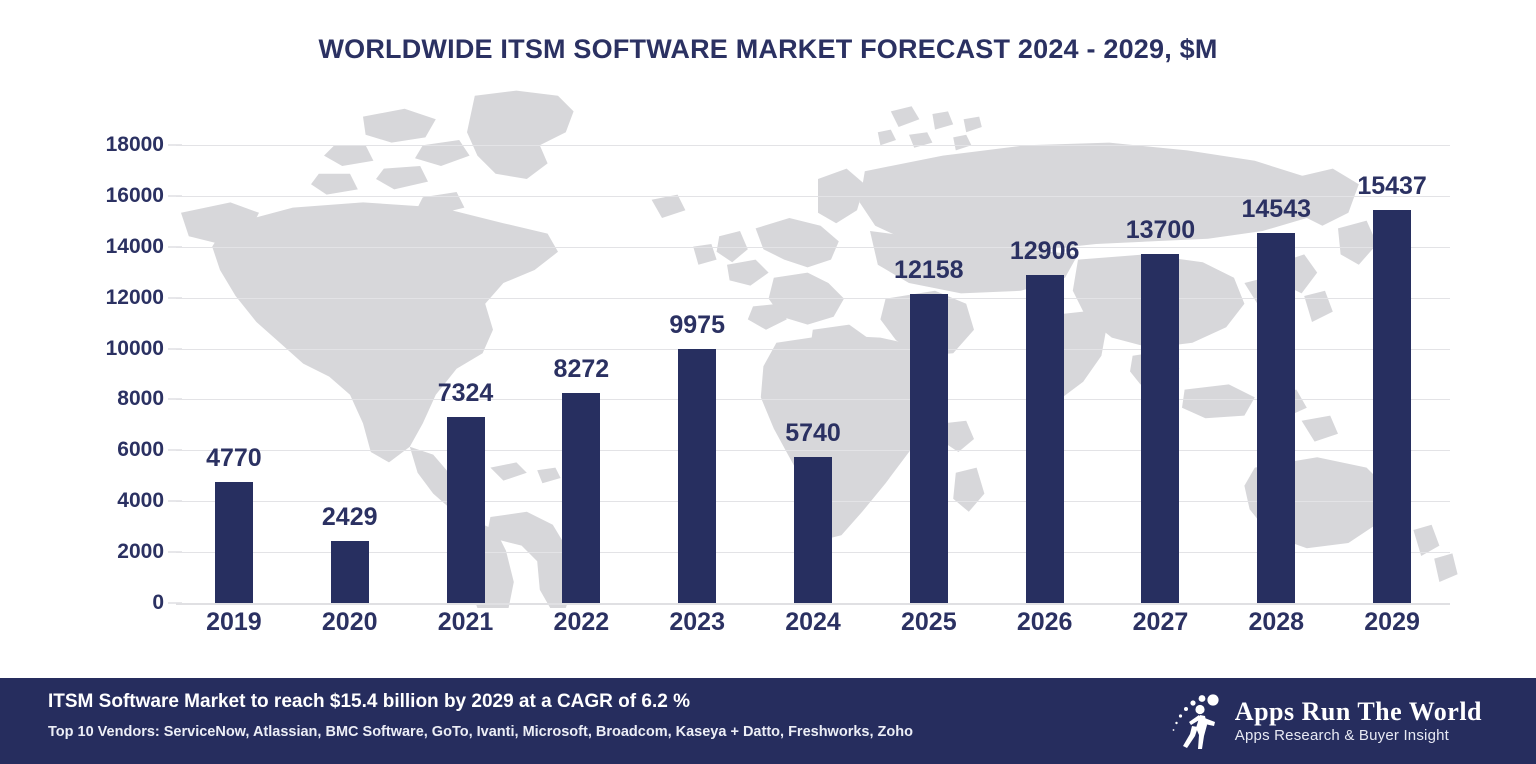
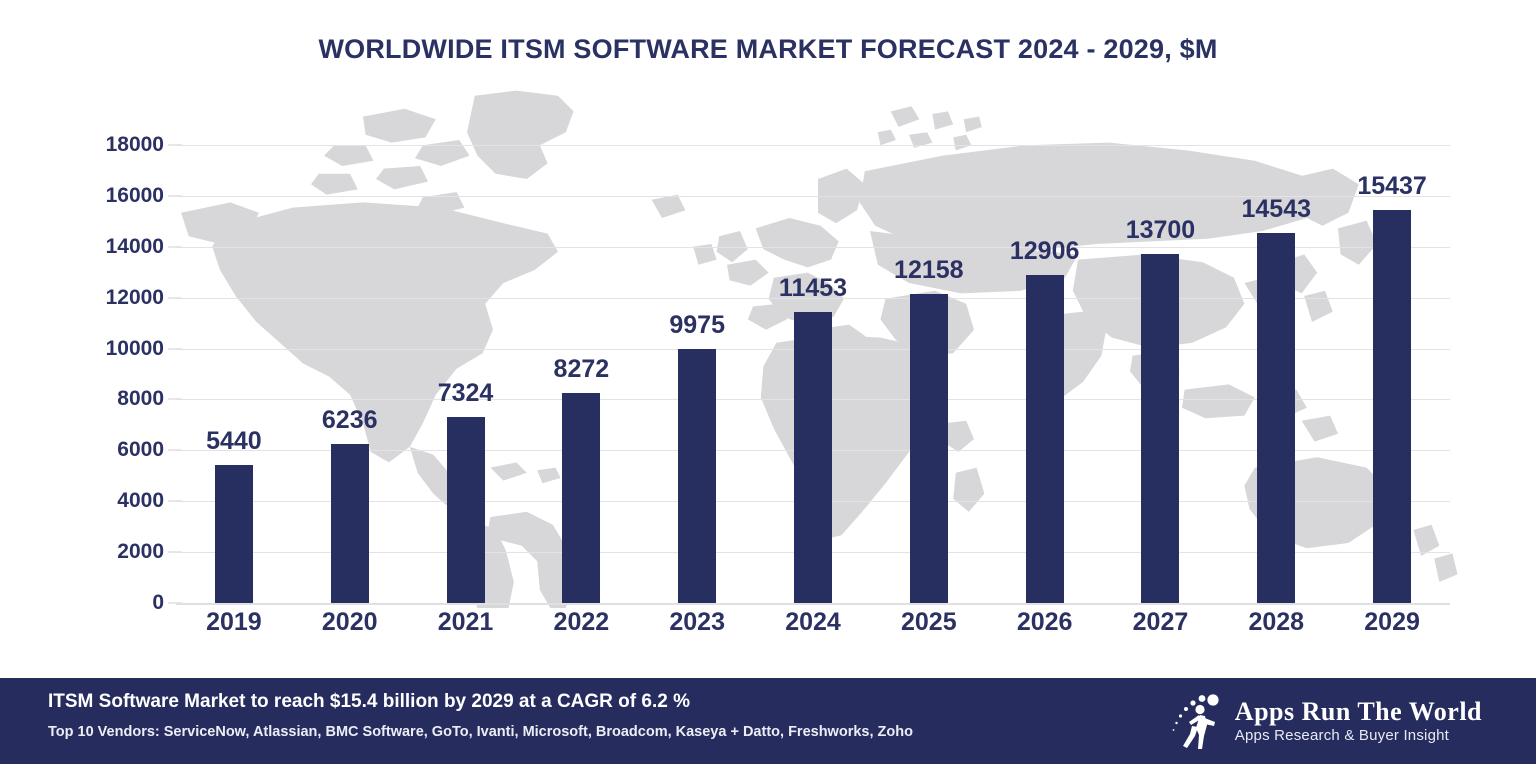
2019: 4770 -> 5440
2020: 2429 -> 6236
2024: 5740 -> 11453
